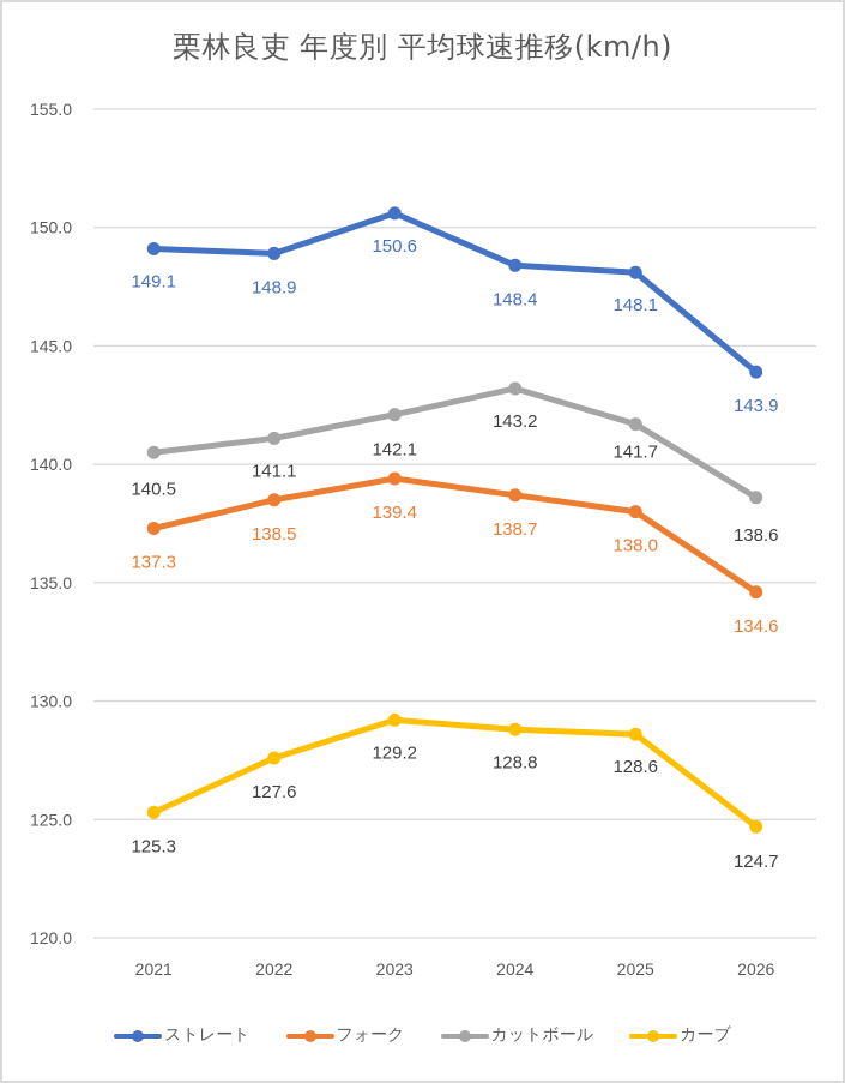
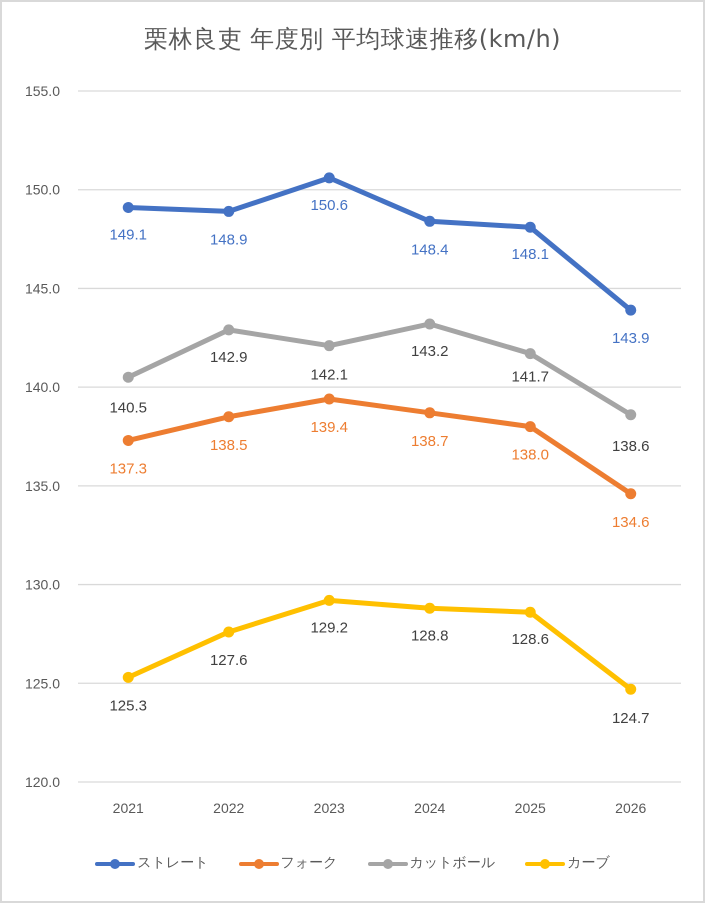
カットボール/2022: 141.1 -> 142.9
